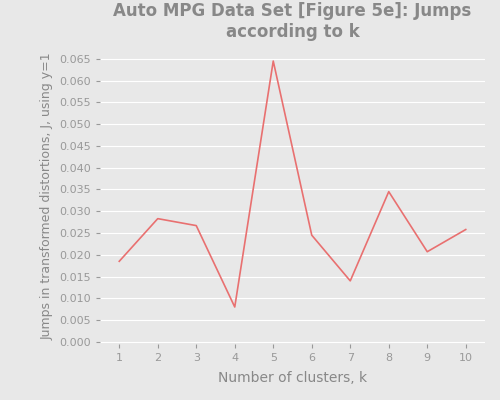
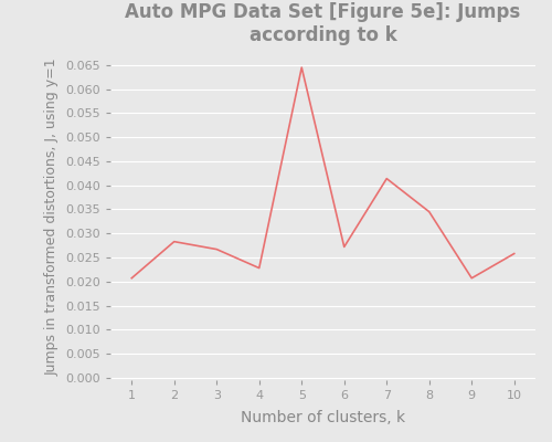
1: 0.0185 -> 0.0207
4: 0.0080 -> 0.0228
6: 0.0245 -> 0.0272
7: 0.0140 -> 0.0414
